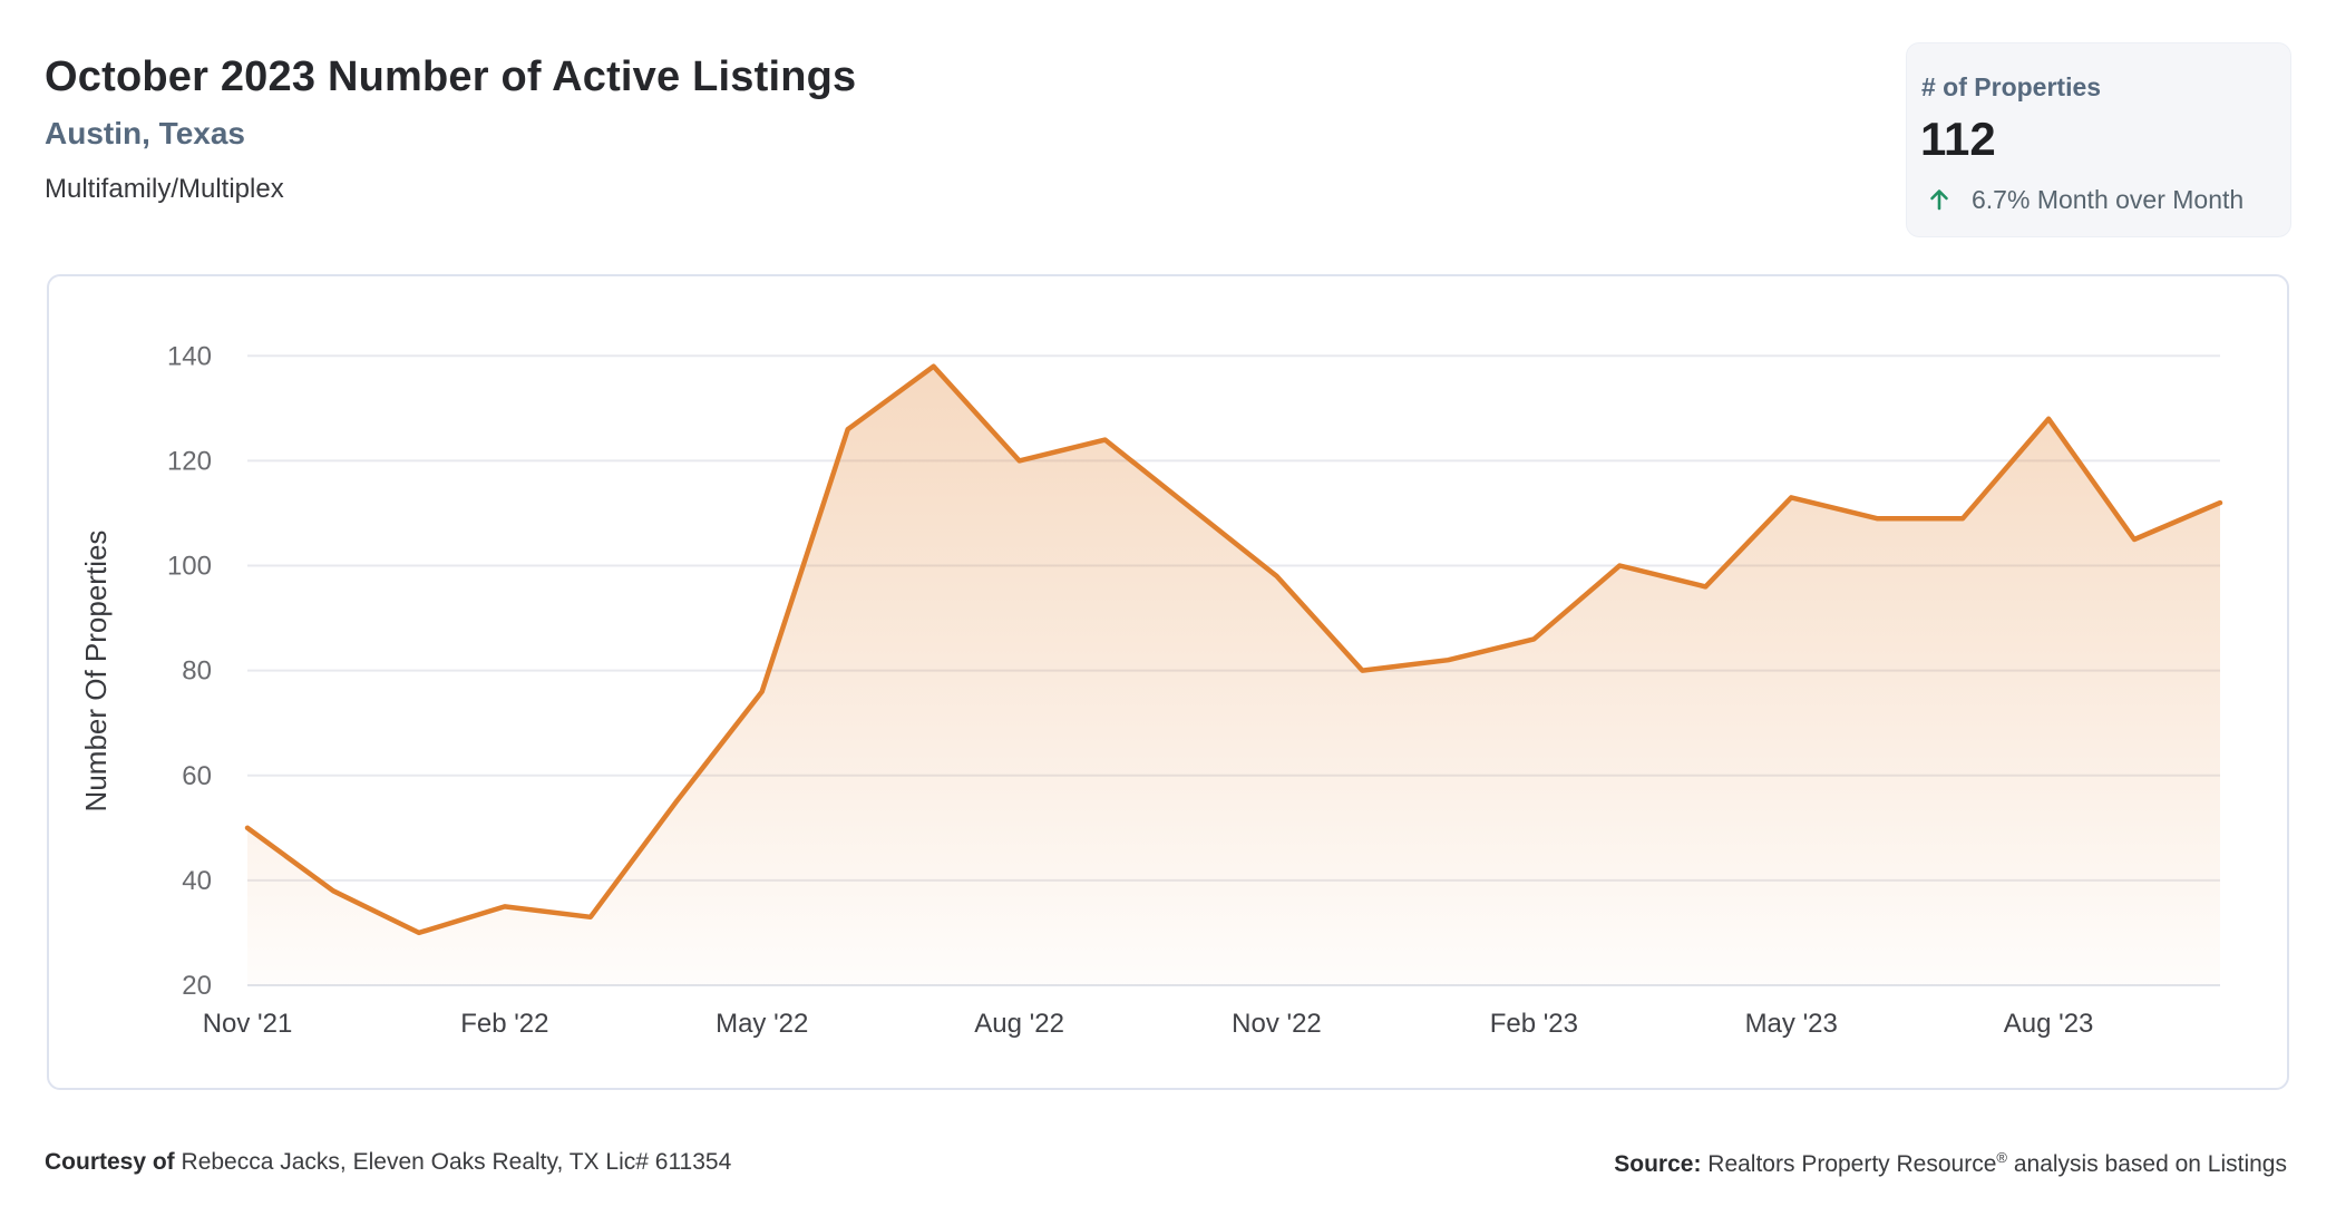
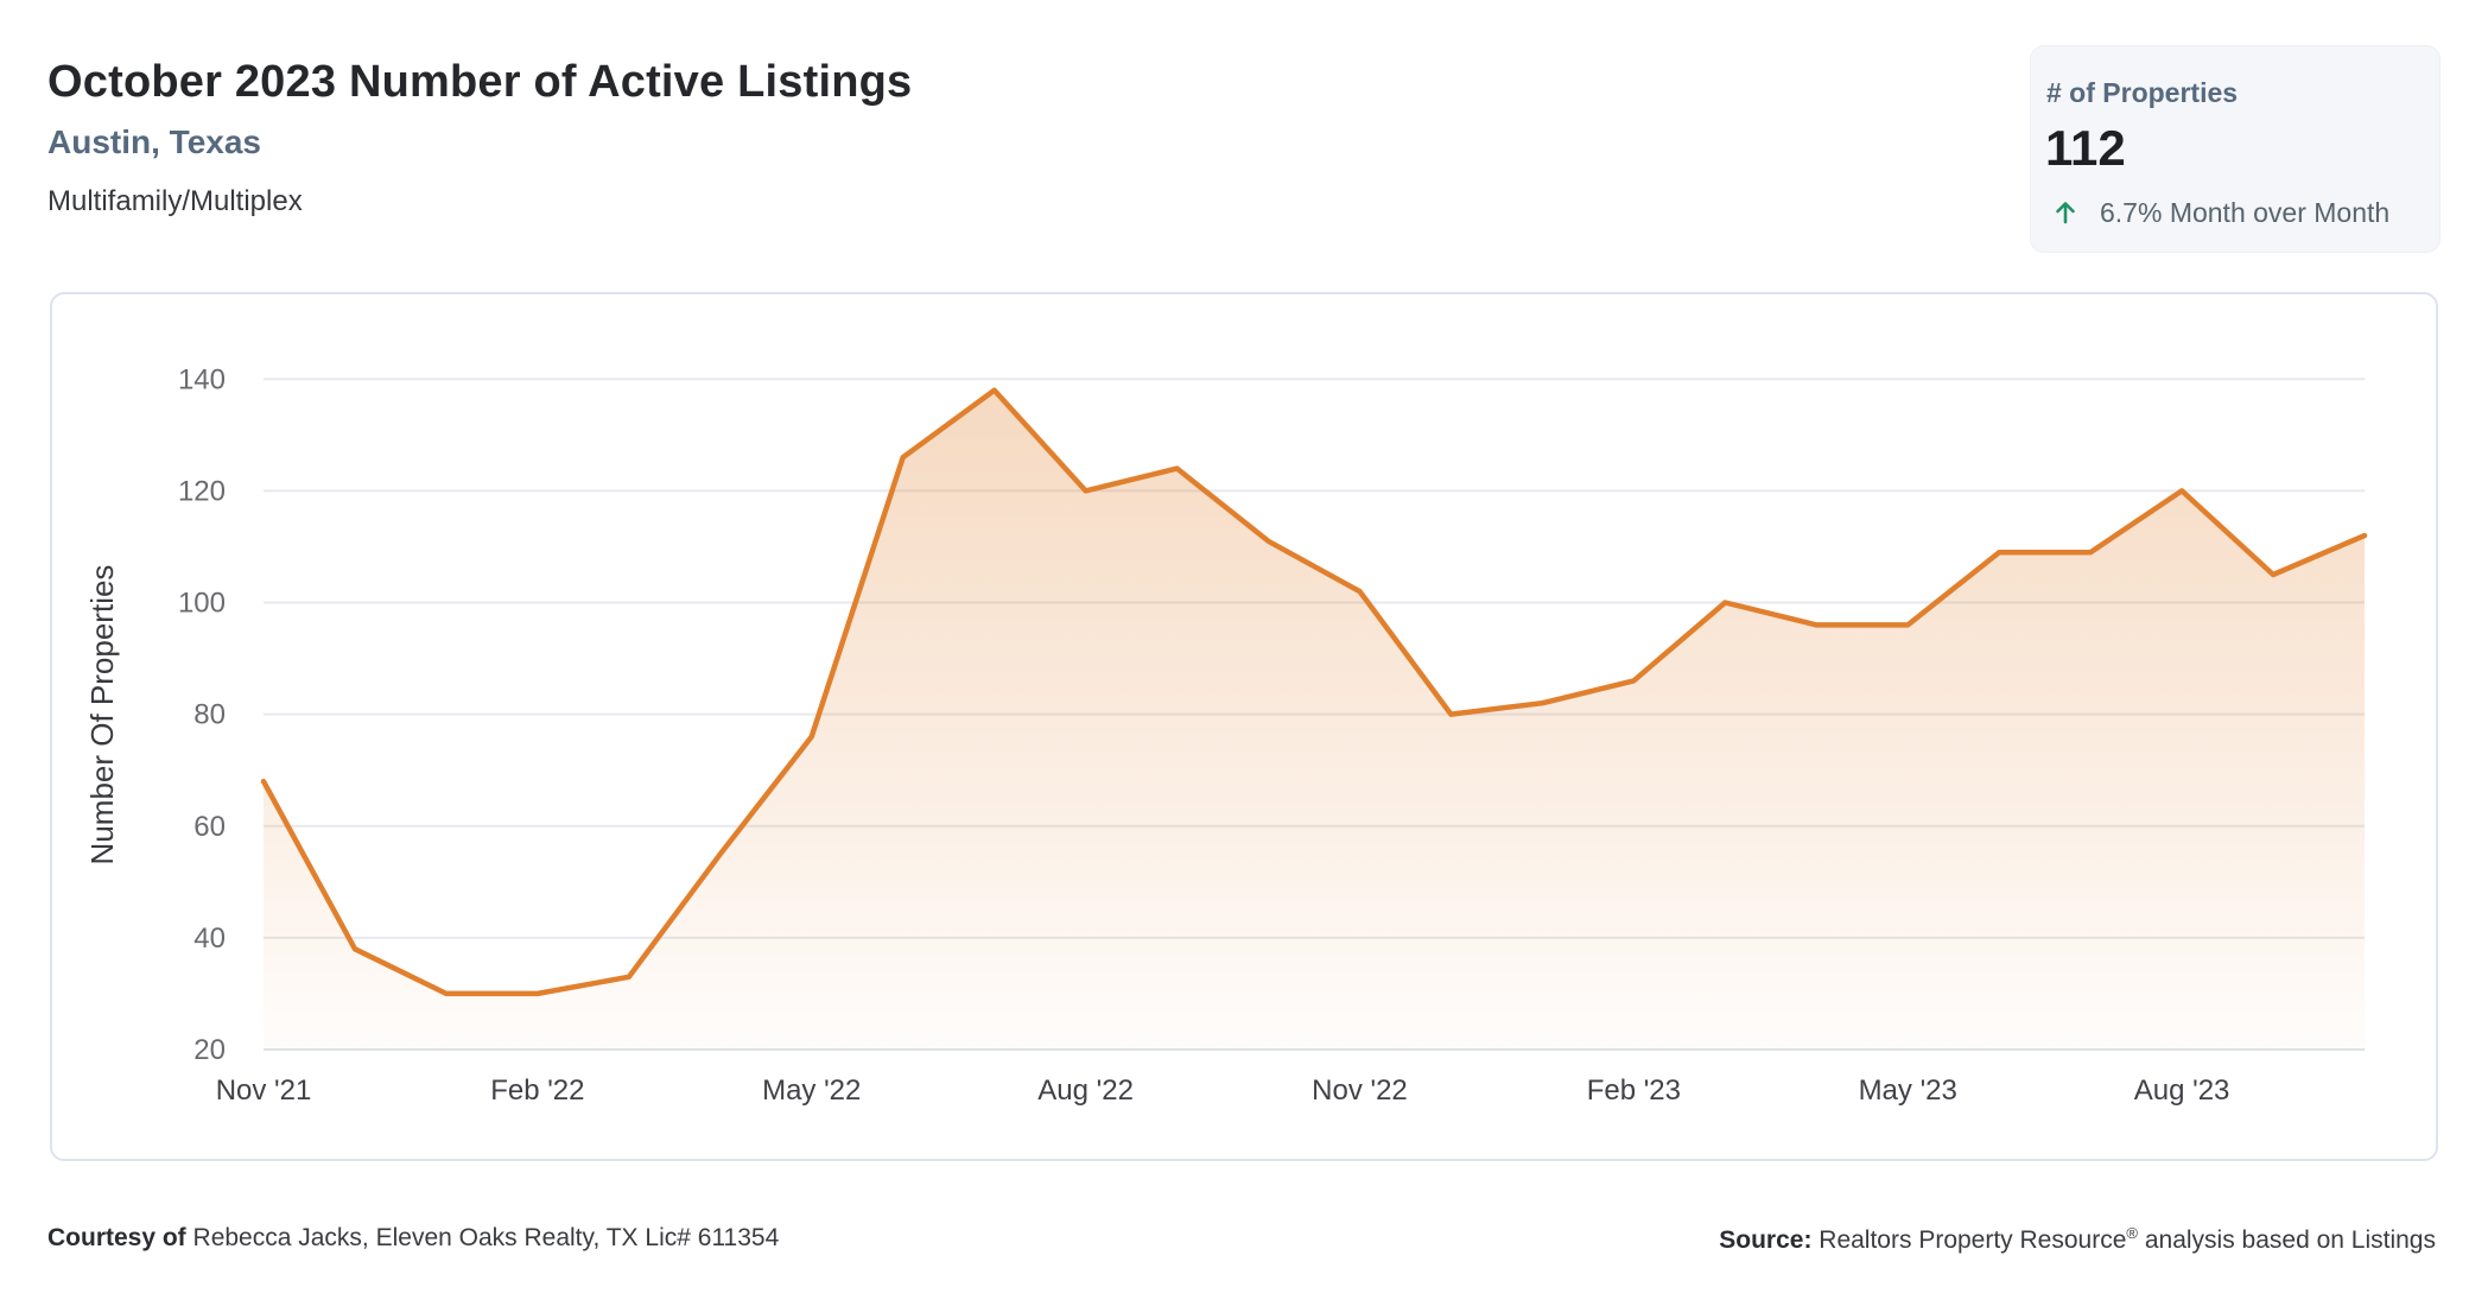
Nov '21: 50 -> 68
Feb '22: 35 -> 30
Nov '22: 98 -> 102
May '23: 113 -> 96
Aug '23: 128 -> 120
